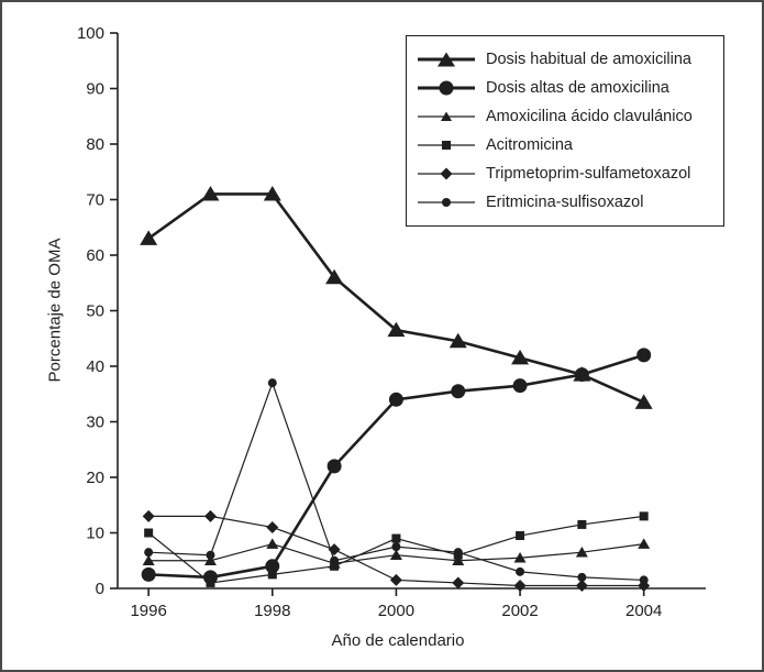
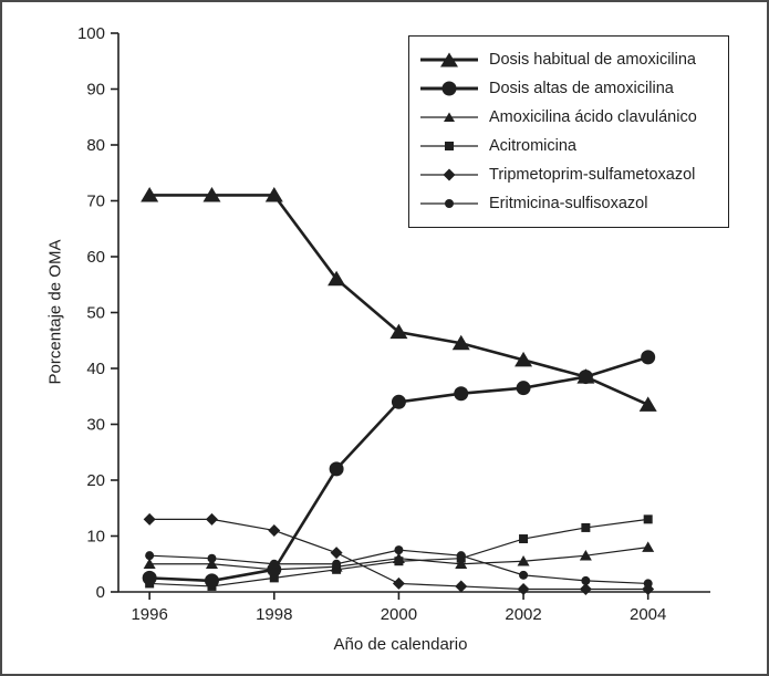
Dosis habitual de amoxicilina/1996: 63 -> 71
Acitromicina/1996: 10 -> 2
Amoxicilina ácido clavulánico/1998: 8 -> 4
Eritmicina-sulfisoxazol/1998: 37 -> 5
Acitromicina/2000: 9 -> 6
